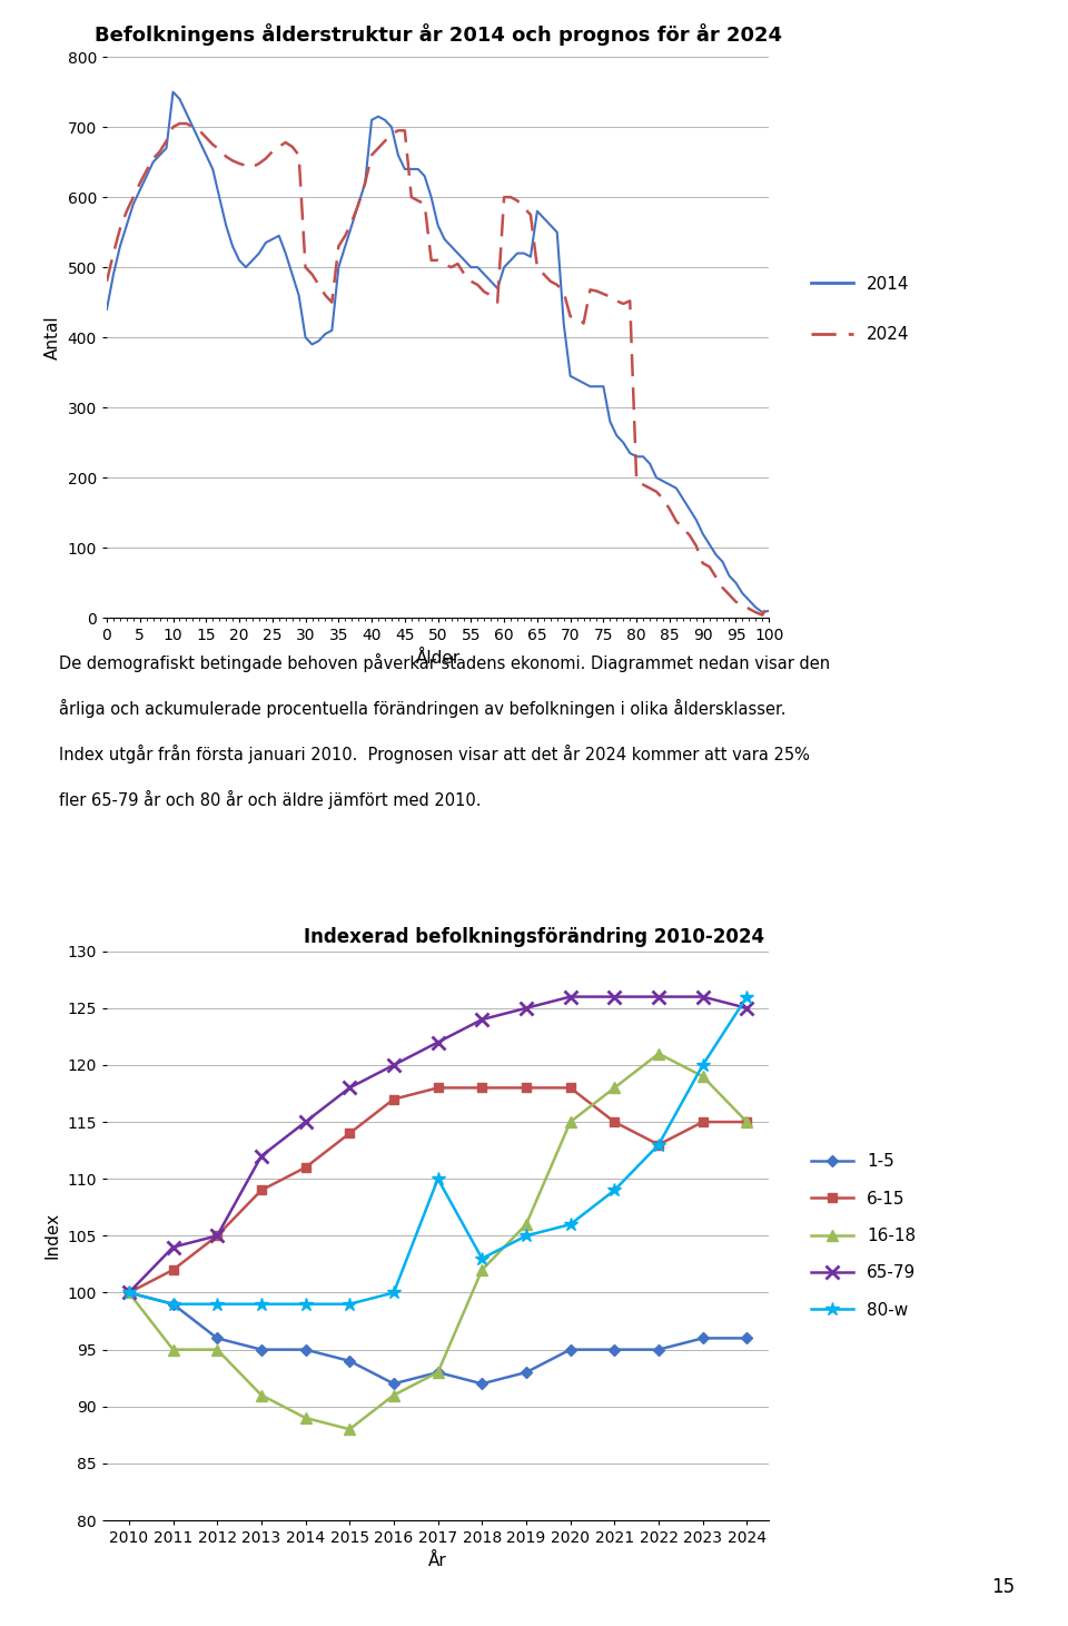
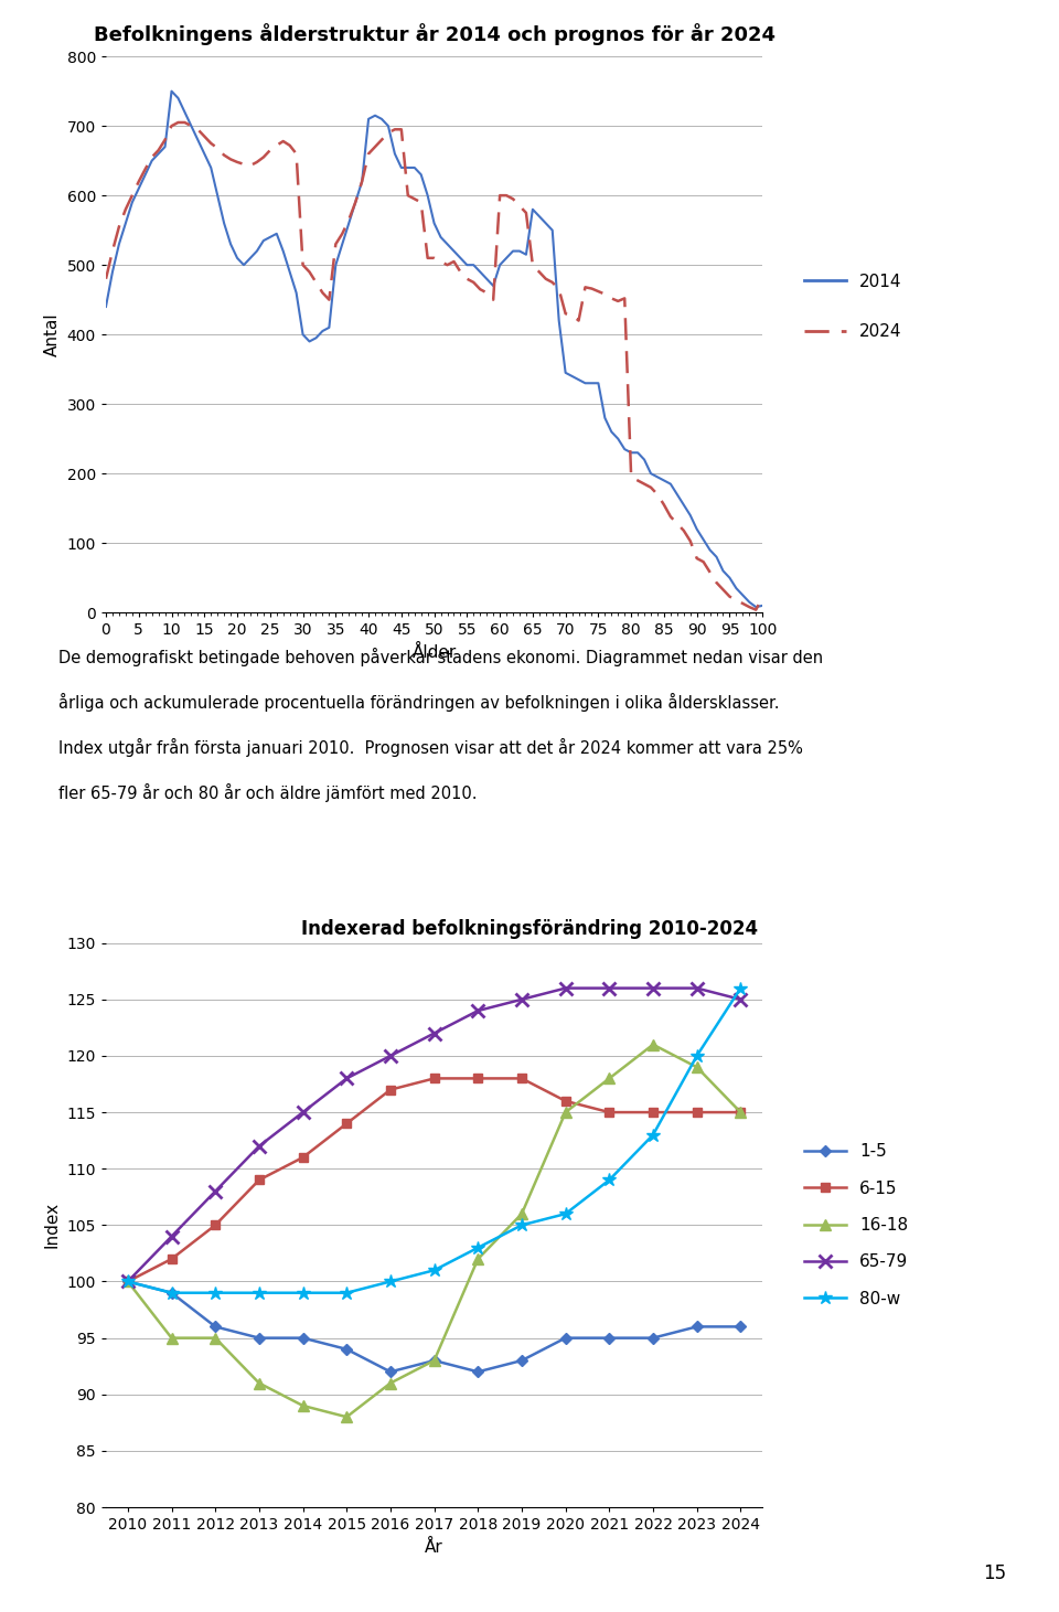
65-79/2012: 105 -> 108
80-w/2017: 110 -> 101
6-15/2020: 118 -> 116
6-15/2022: 113 -> 115
